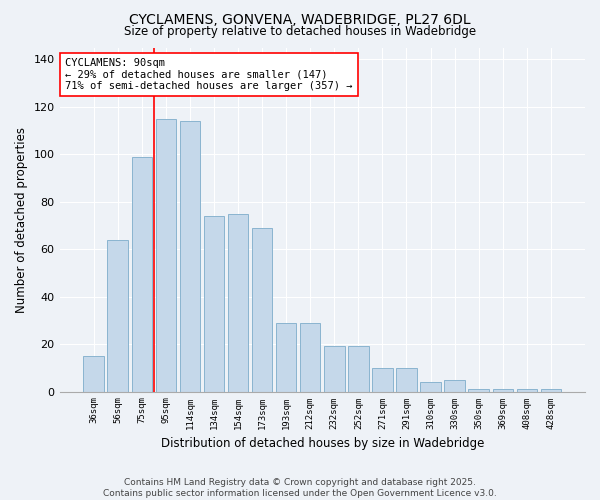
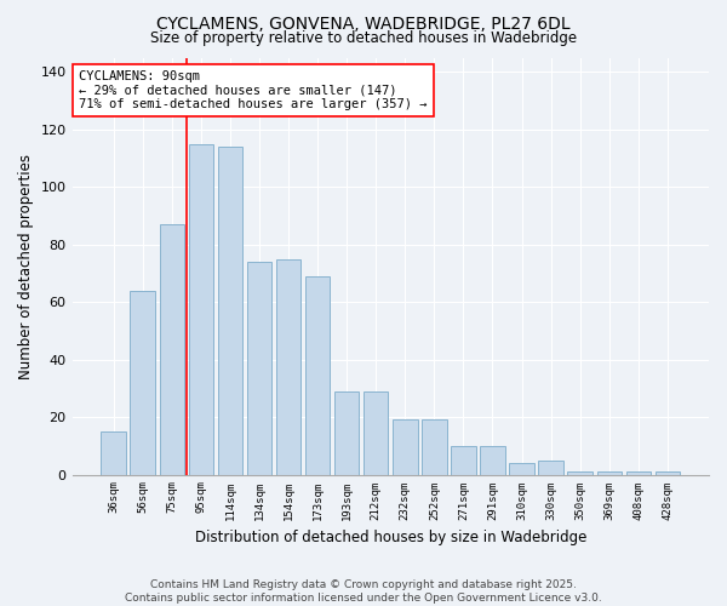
75sqm: 99 -> 87
